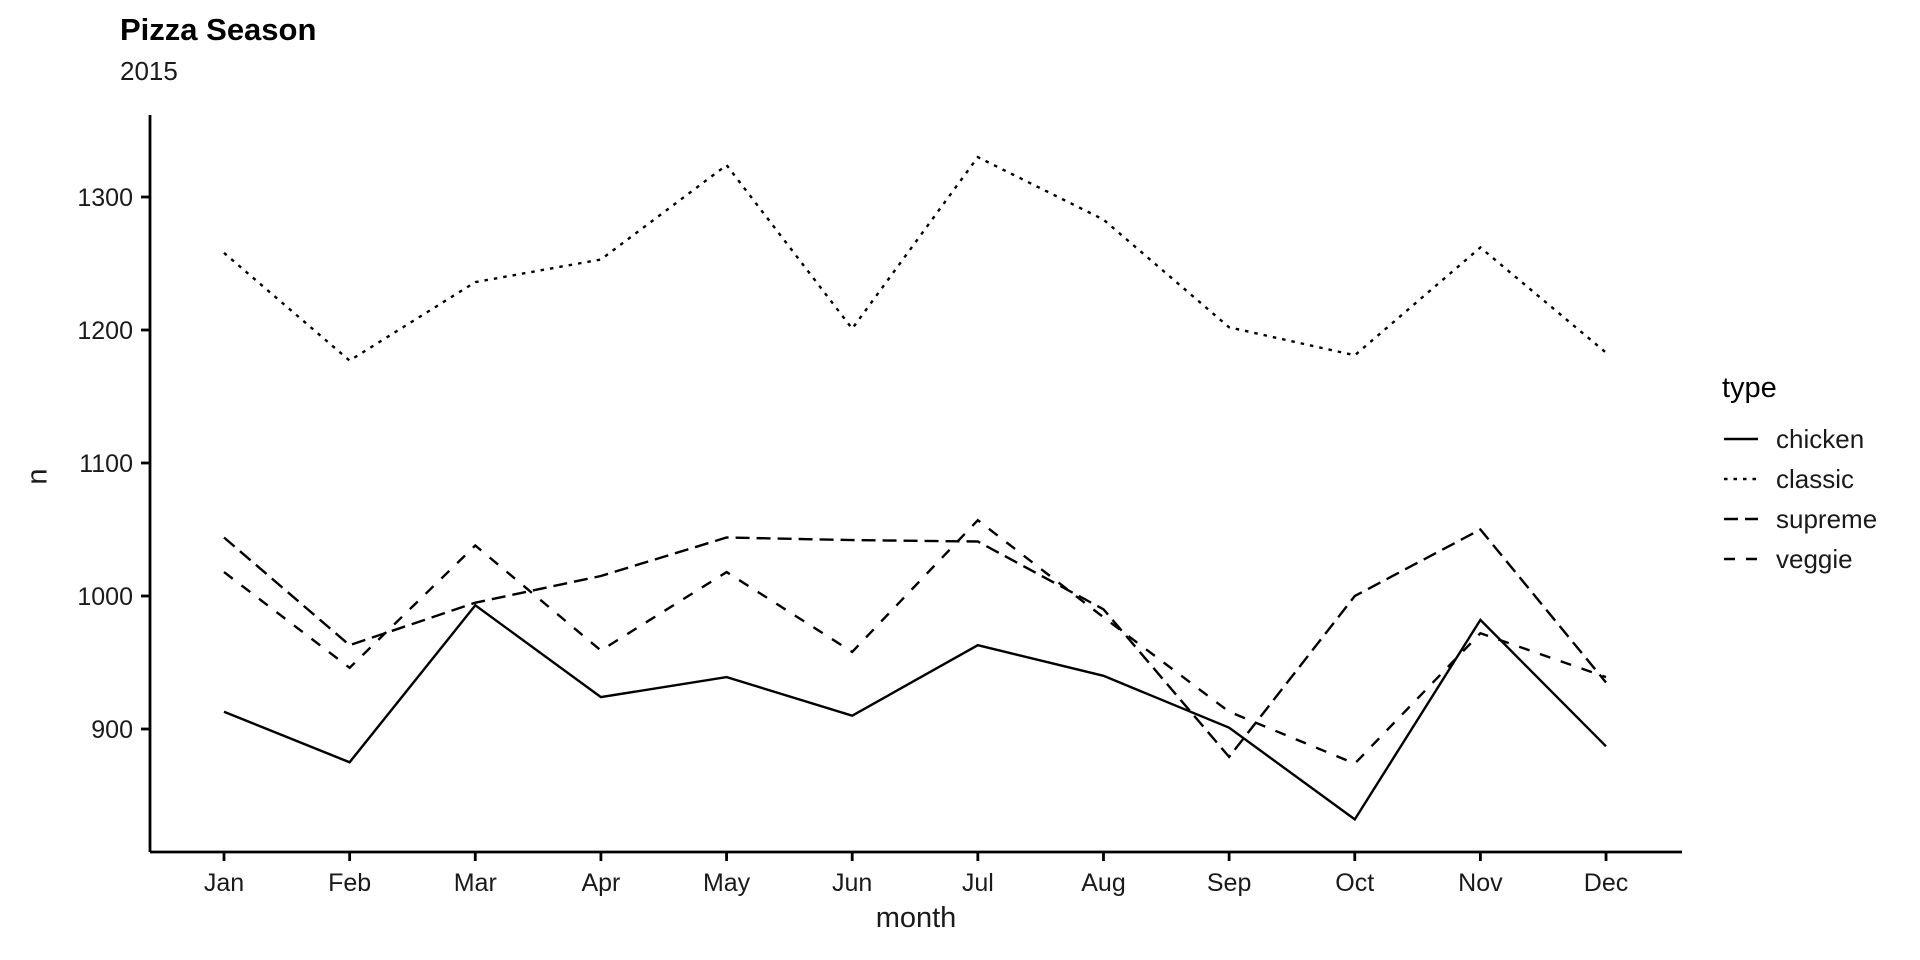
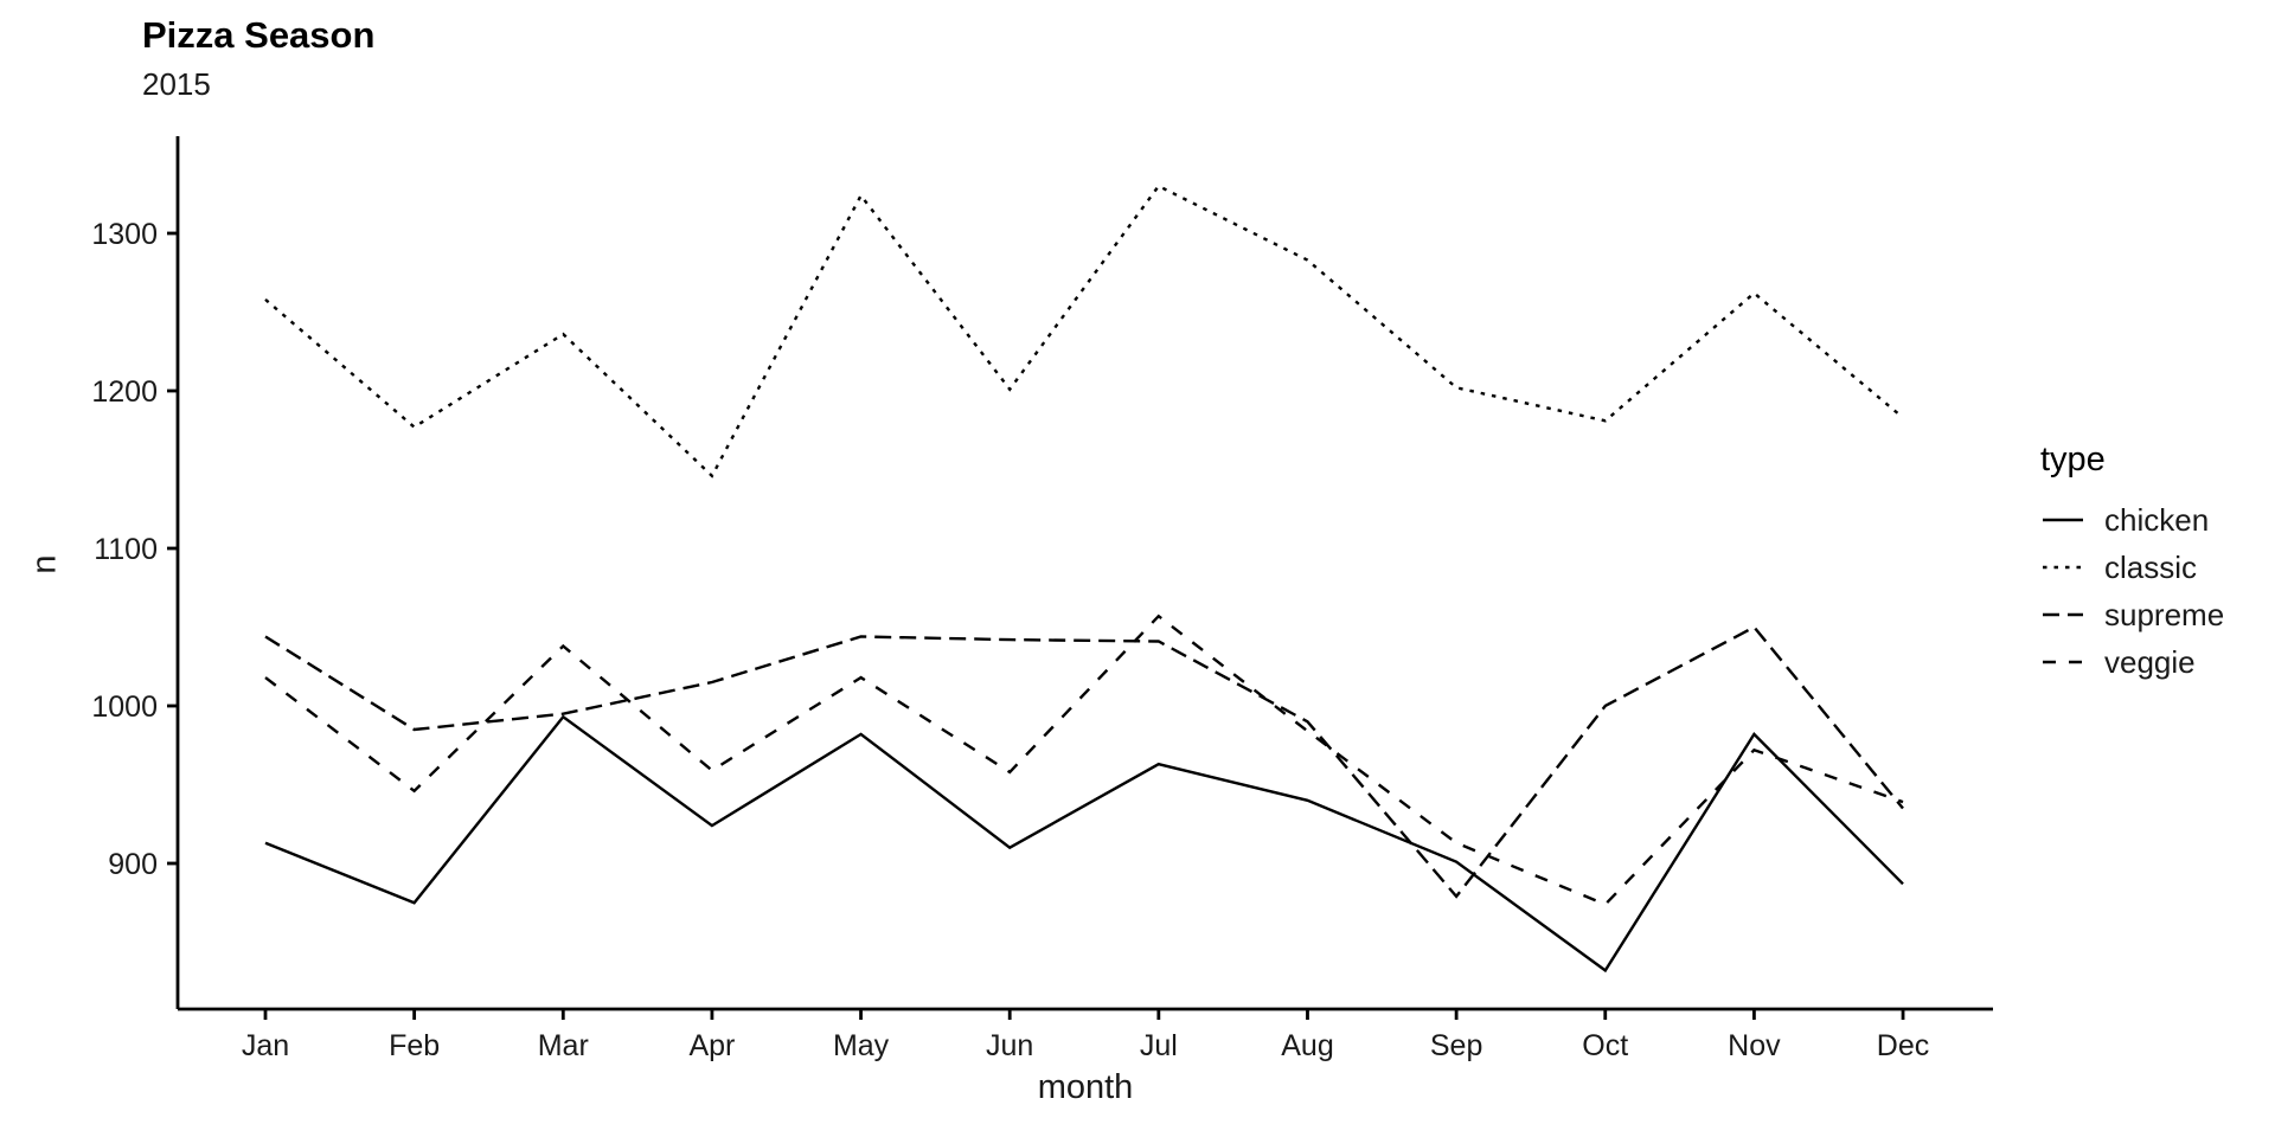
supreme/Feb: 963 -> 985
classic/Apr: 1253 -> 1146
chicken/May: 939 -> 982
